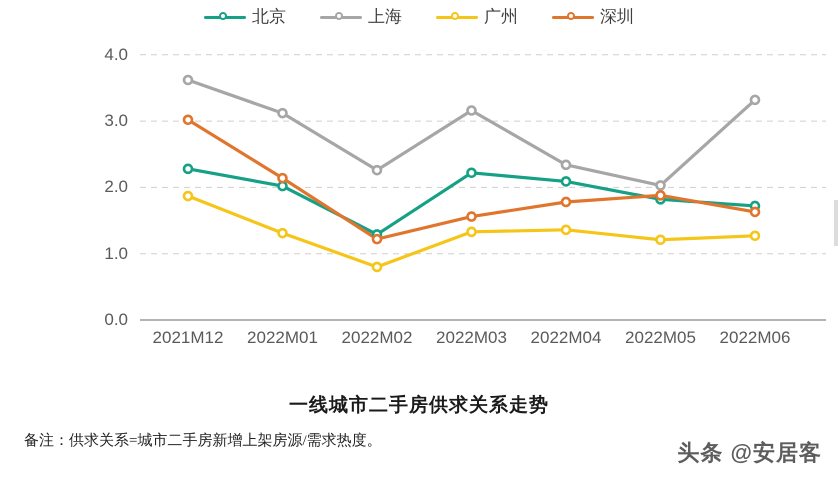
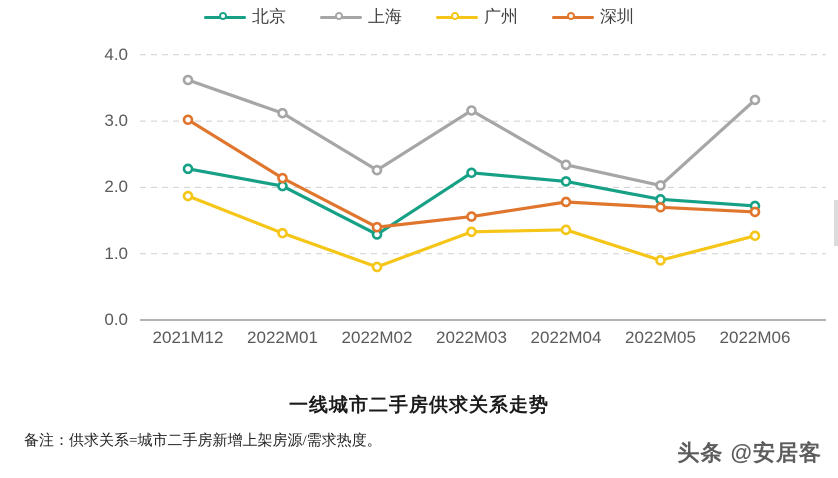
深圳/2022M02: 1.2 -> 1.4
广州/2022M05: 1.2 -> 0.9
深圳/2022M05: 1.9 -> 1.7
